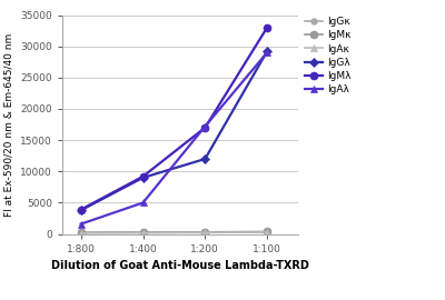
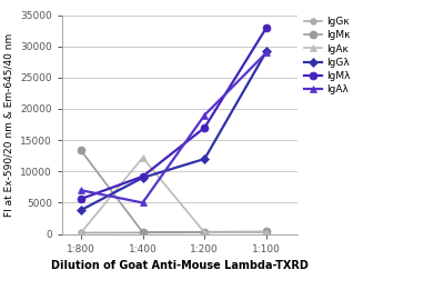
IgMκ/1:800: 200 -> 13400
IgMλ/1:800: 3900 -> 5600
IgAλ/1:800: 1600 -> 7000
IgAκ/1:400: 200 -> 12200
IgAλ/1:200: 17200 -> 19000
